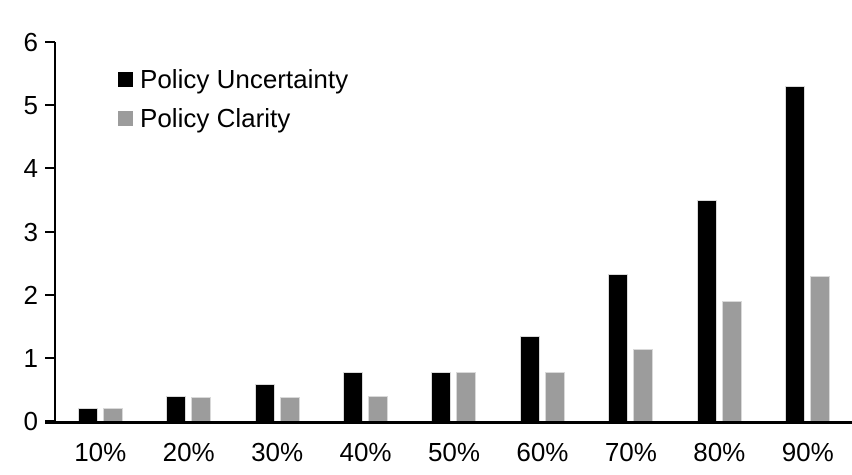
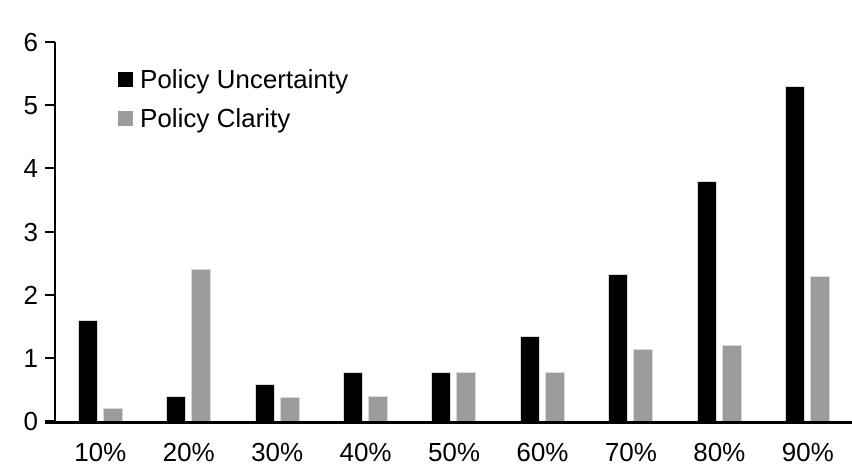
Policy Uncertainty/10%: 0.2 -> 1.6
Policy Clarity/20%: 0.4 -> 2.4
Policy Uncertainty/80%: 3.5 -> 3.8
Policy Clarity/80%: 1.9 -> 1.2
